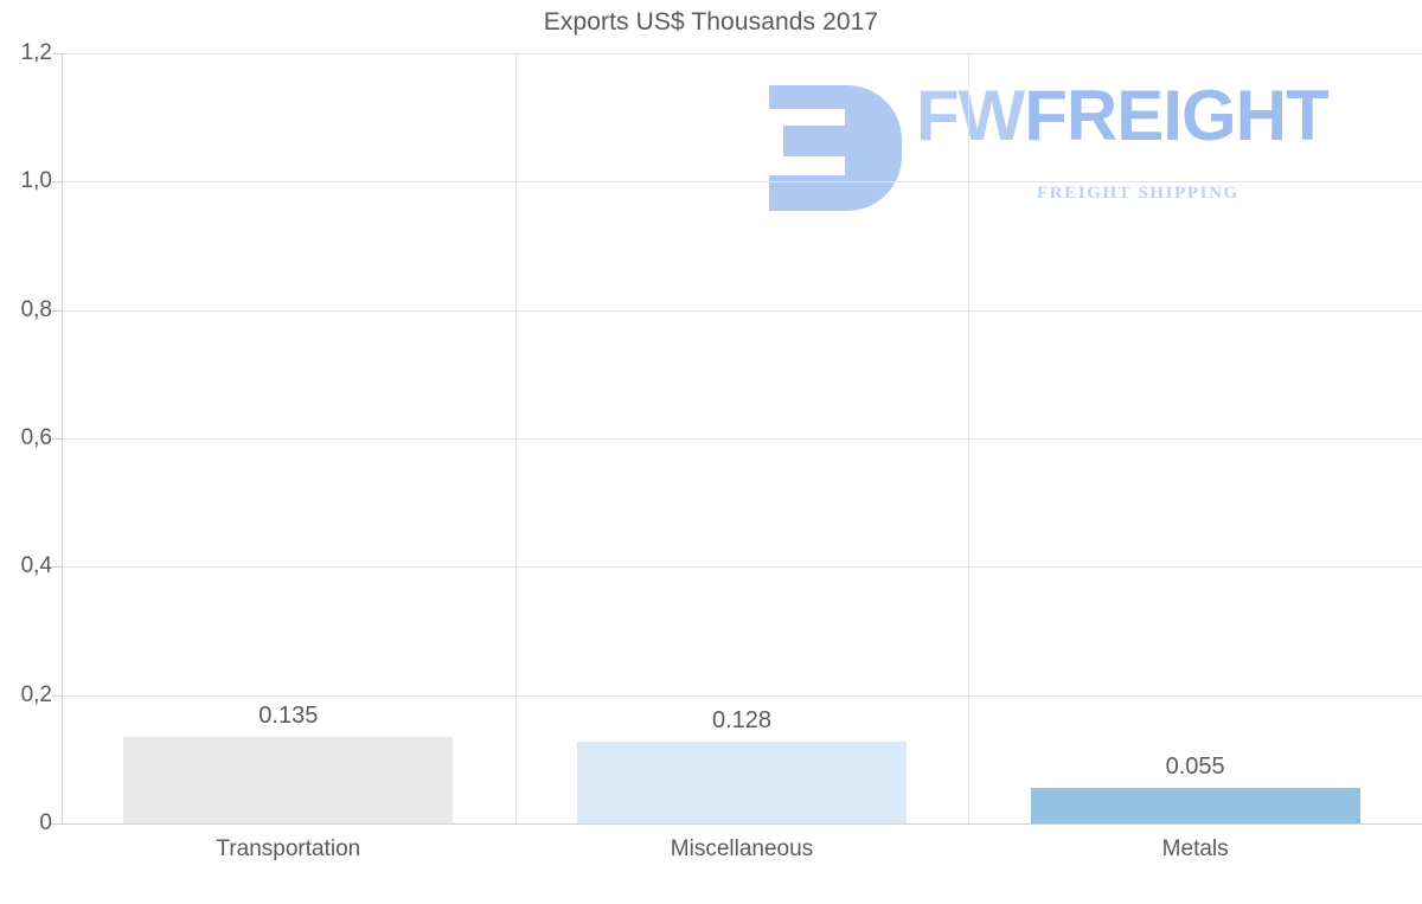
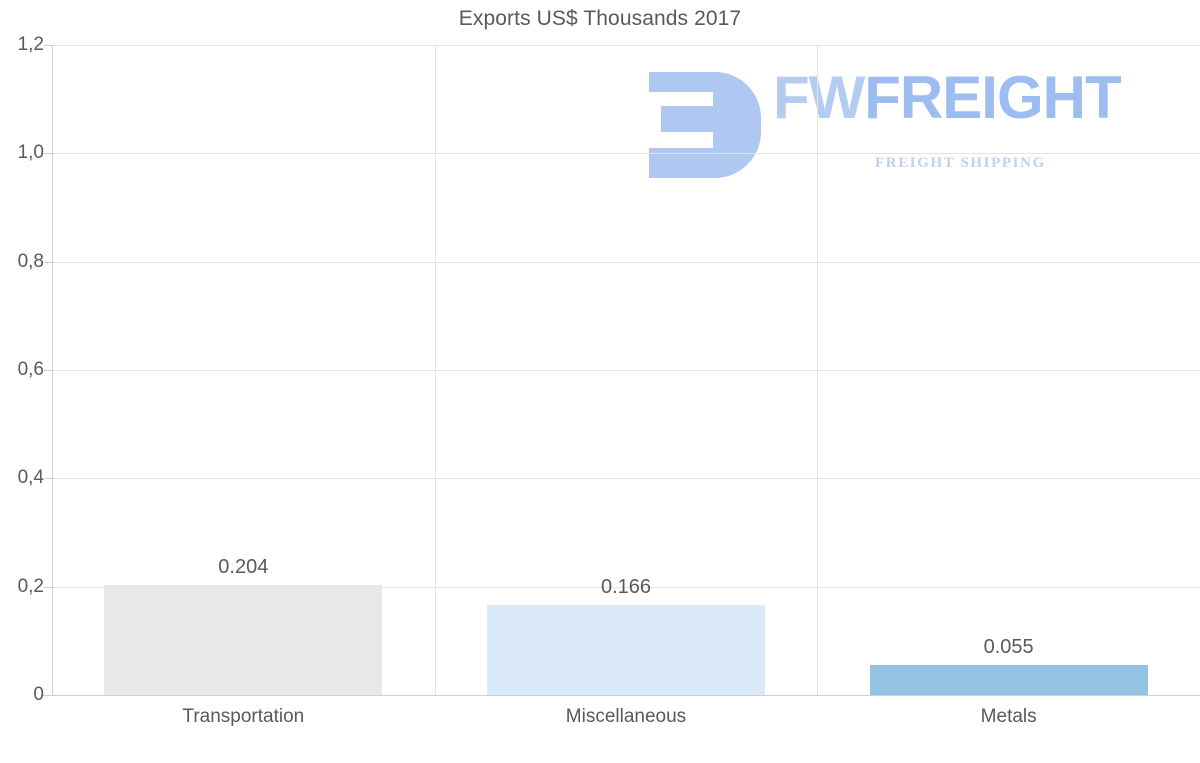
Transportation: 0.135 -> 0.204
Miscellaneous: 0.128 -> 0.166
